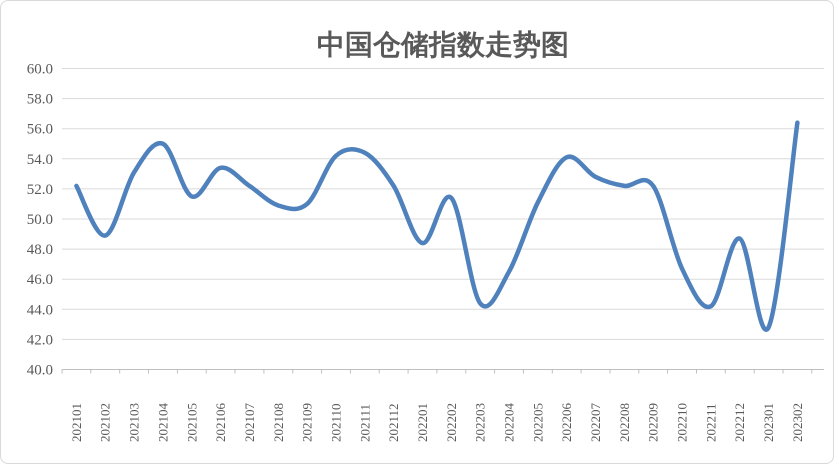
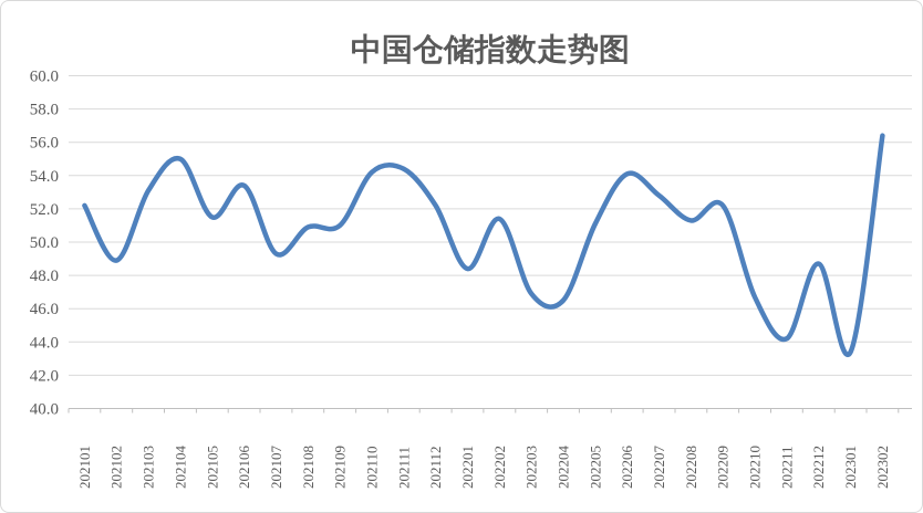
202107: 52.2 -> 49.3
202203: 44.4 -> 46.9
202208: 52.2 -> 51.3
202301: 42.8 -> 43.4
